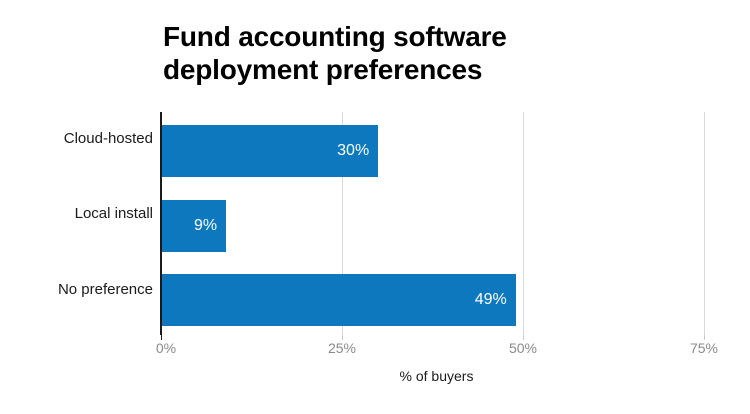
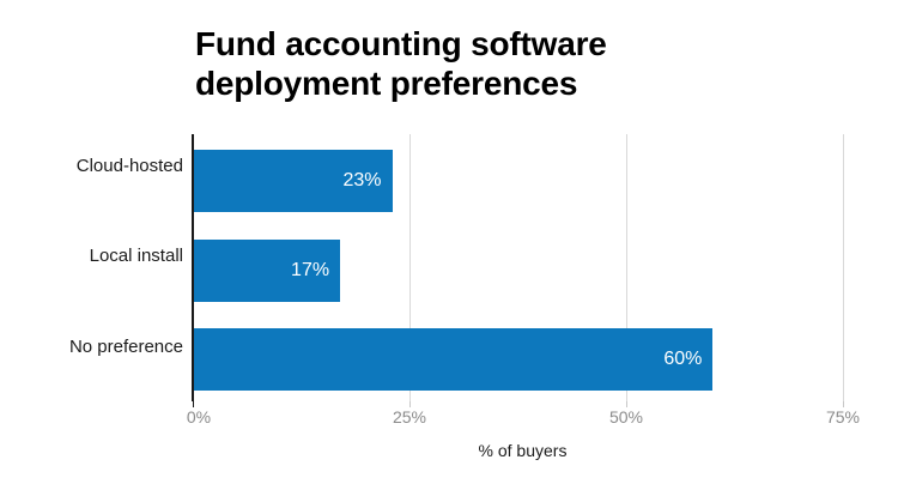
Cloud-hosted: 30% -> 23%
Local install: 9% -> 17%
No preference: 49% -> 60%
